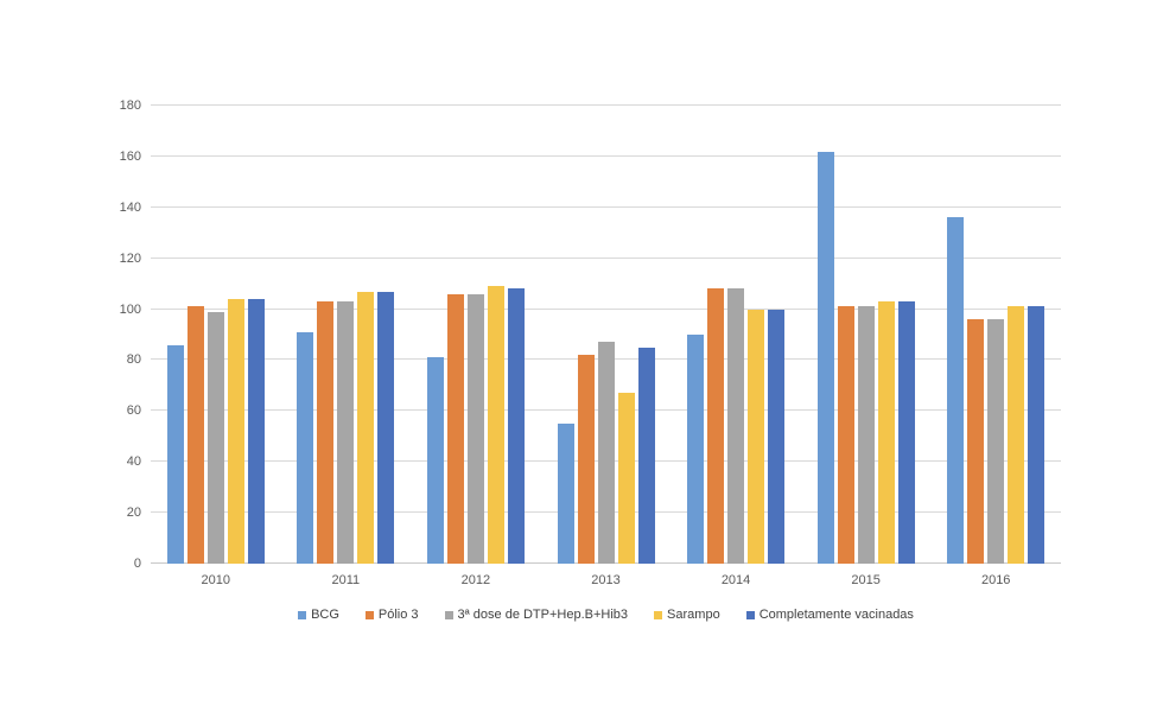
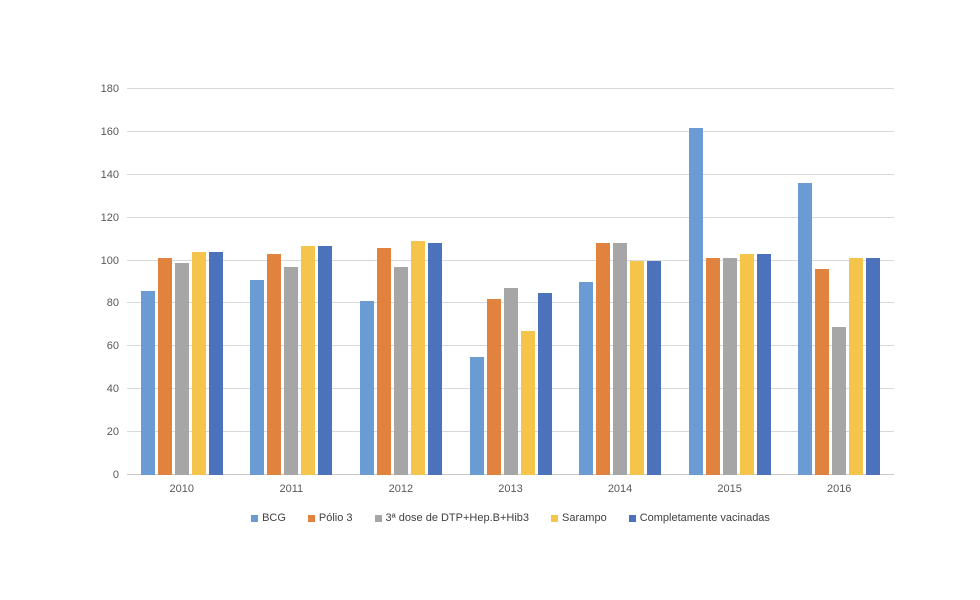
3ª dose de DTP+Hep.B+Hib3/2011: 103 -> 97
3ª dose de DTP+Hep.B+Hib3/2012: 106 -> 97
3ª dose de DTP+Hep.B+Hib3/2016: 96 -> 69
